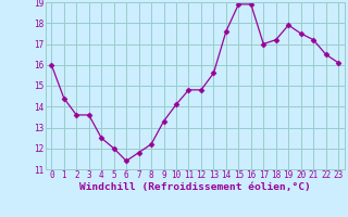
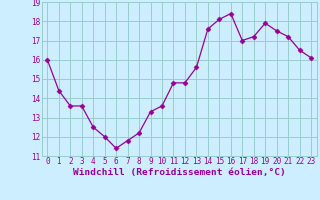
10: 14.1 -> 13.6
15: 18.9 -> 18.1
16: 18.9 -> 18.4
